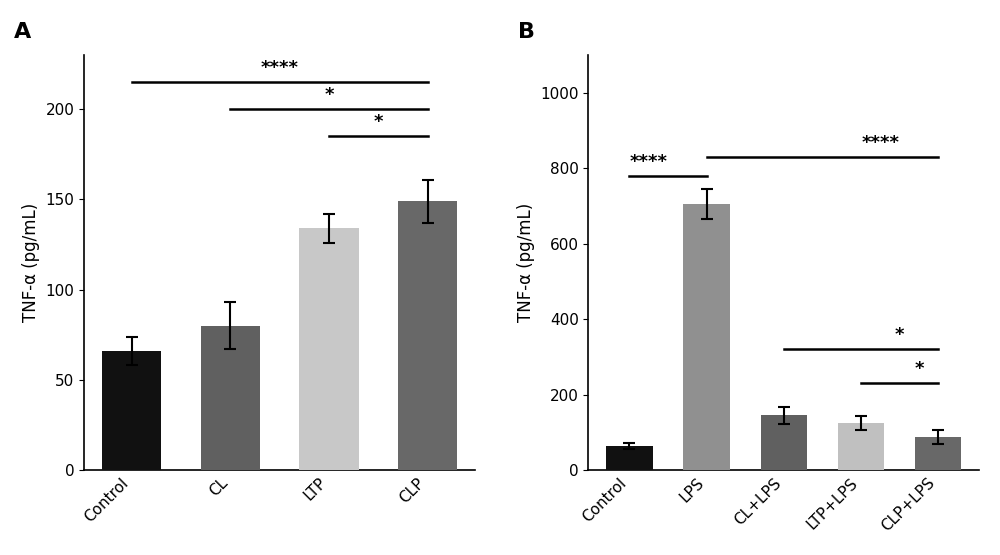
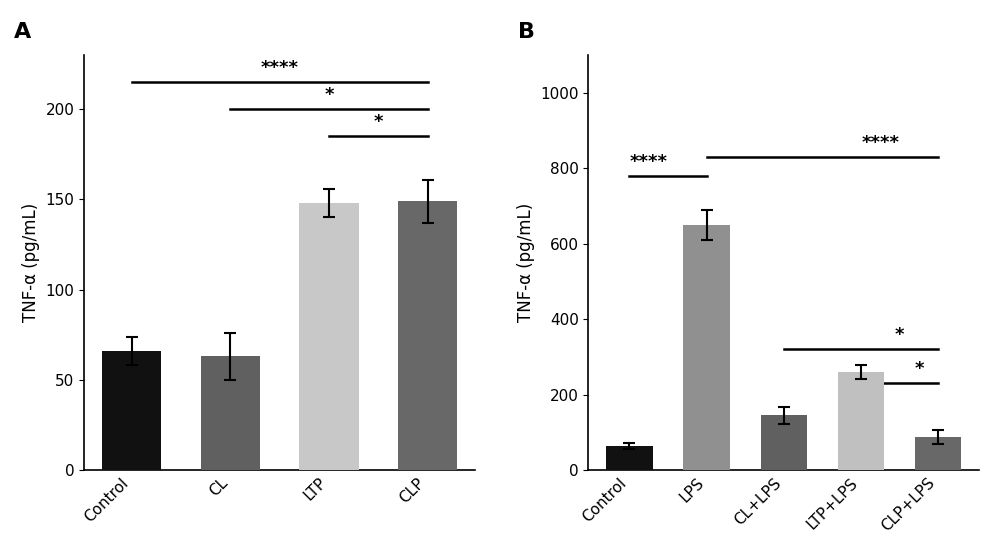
CL: 80 -> 63
LTP: 134 -> 148
LPS: 705 -> 650
LTP+LPS: 125 -> 260
